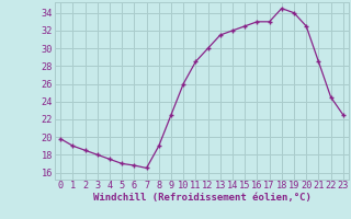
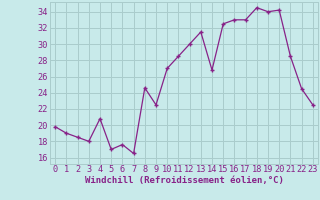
4: 17.5 -> 20.8
6: 16.8 -> 17.6
8: 19.0 -> 24.6
10: 26.0 -> 27.0
14: 32.0 -> 26.8
20: 32.5 -> 34.2
